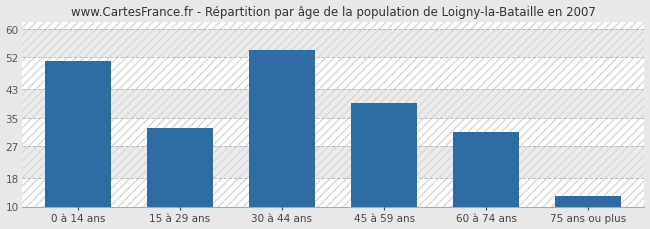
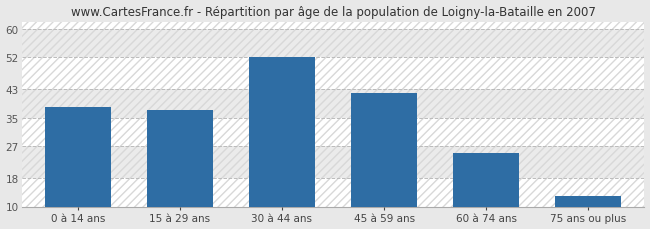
0 à 14 ans: 51 -> 38
15 à 29 ans: 32 -> 37
30 à 44 ans: 54 -> 52
45 à 59 ans: 39 -> 42
60 à 74 ans: 31 -> 25
